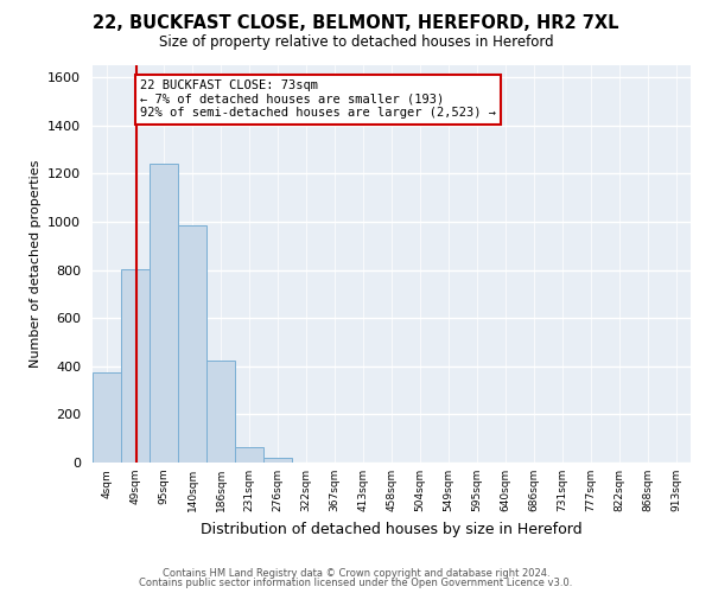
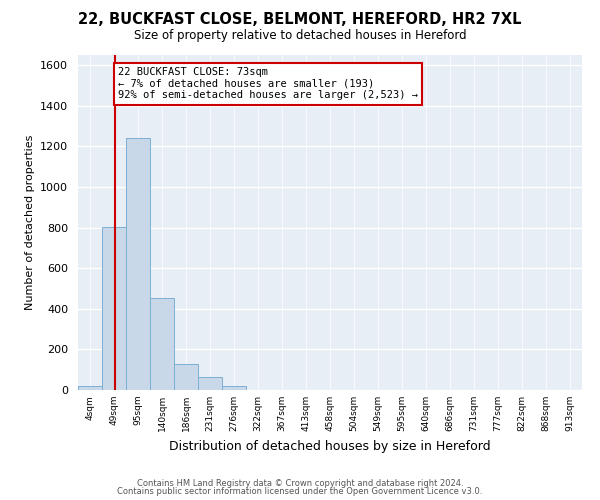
4sqm: 375 -> 20
140sqm: 985 -> 455
186sqm: 425 -> 130
